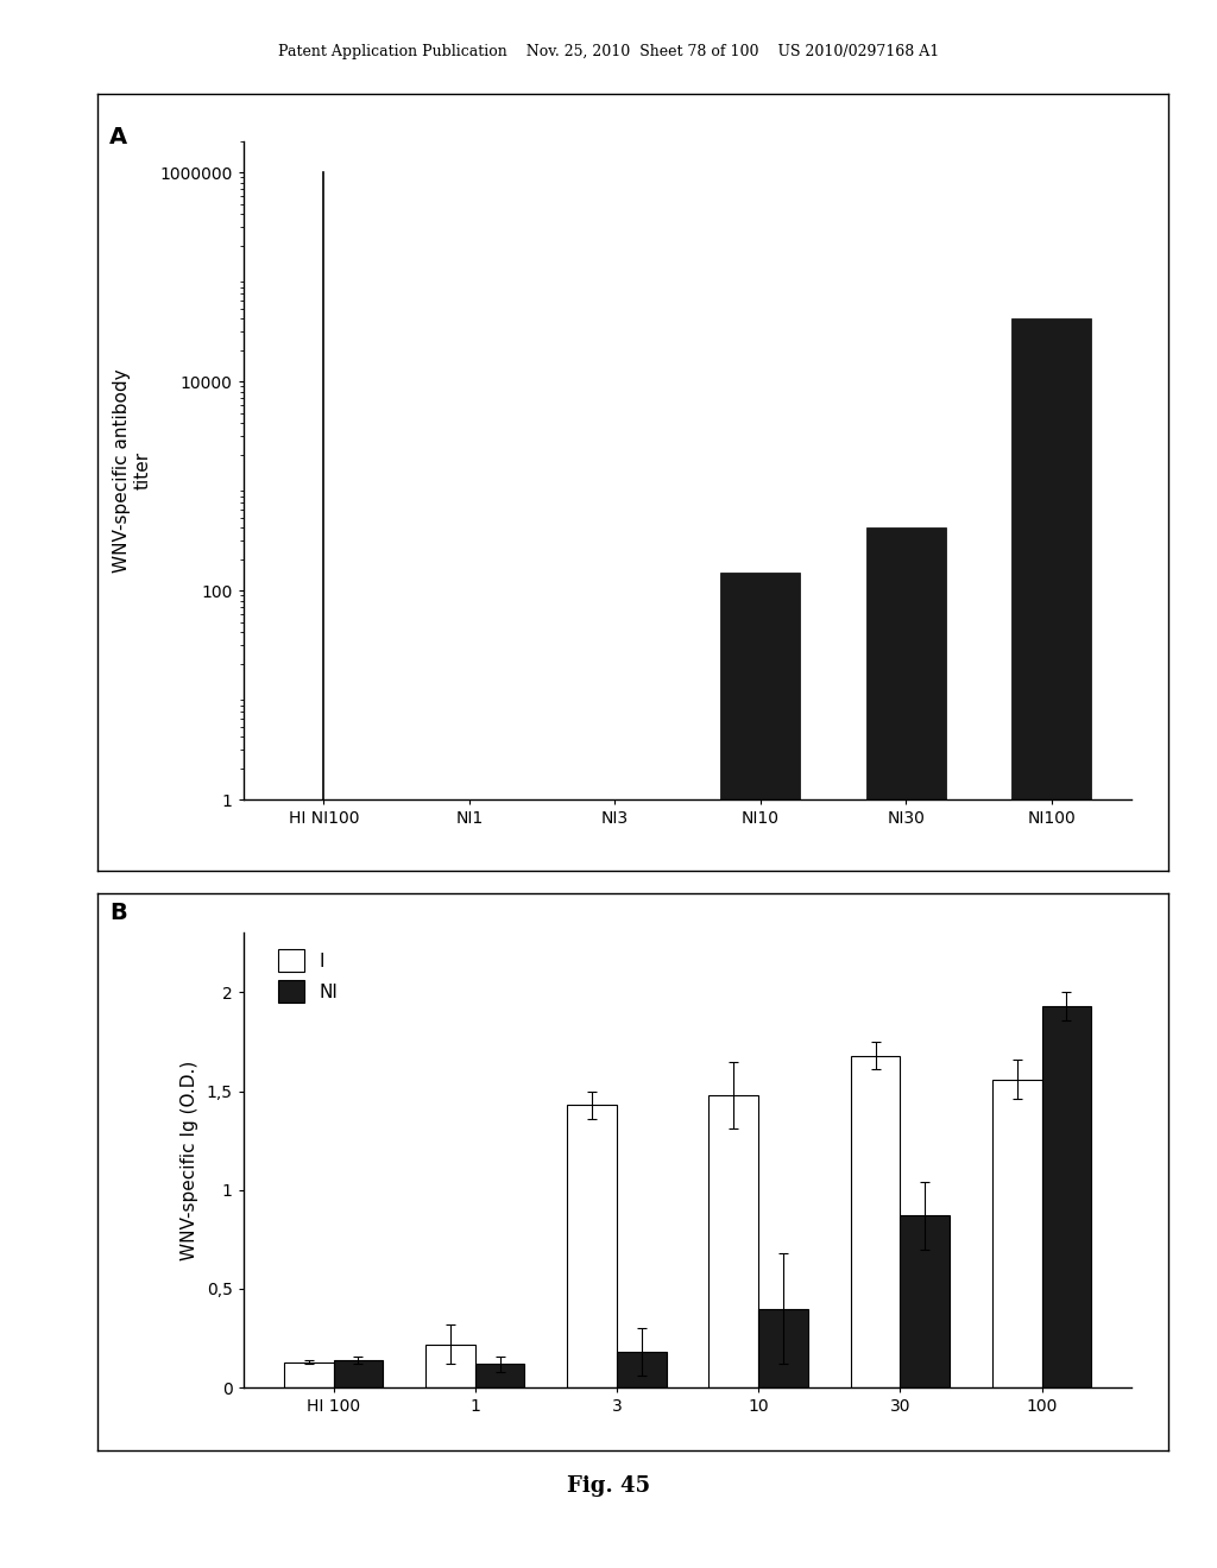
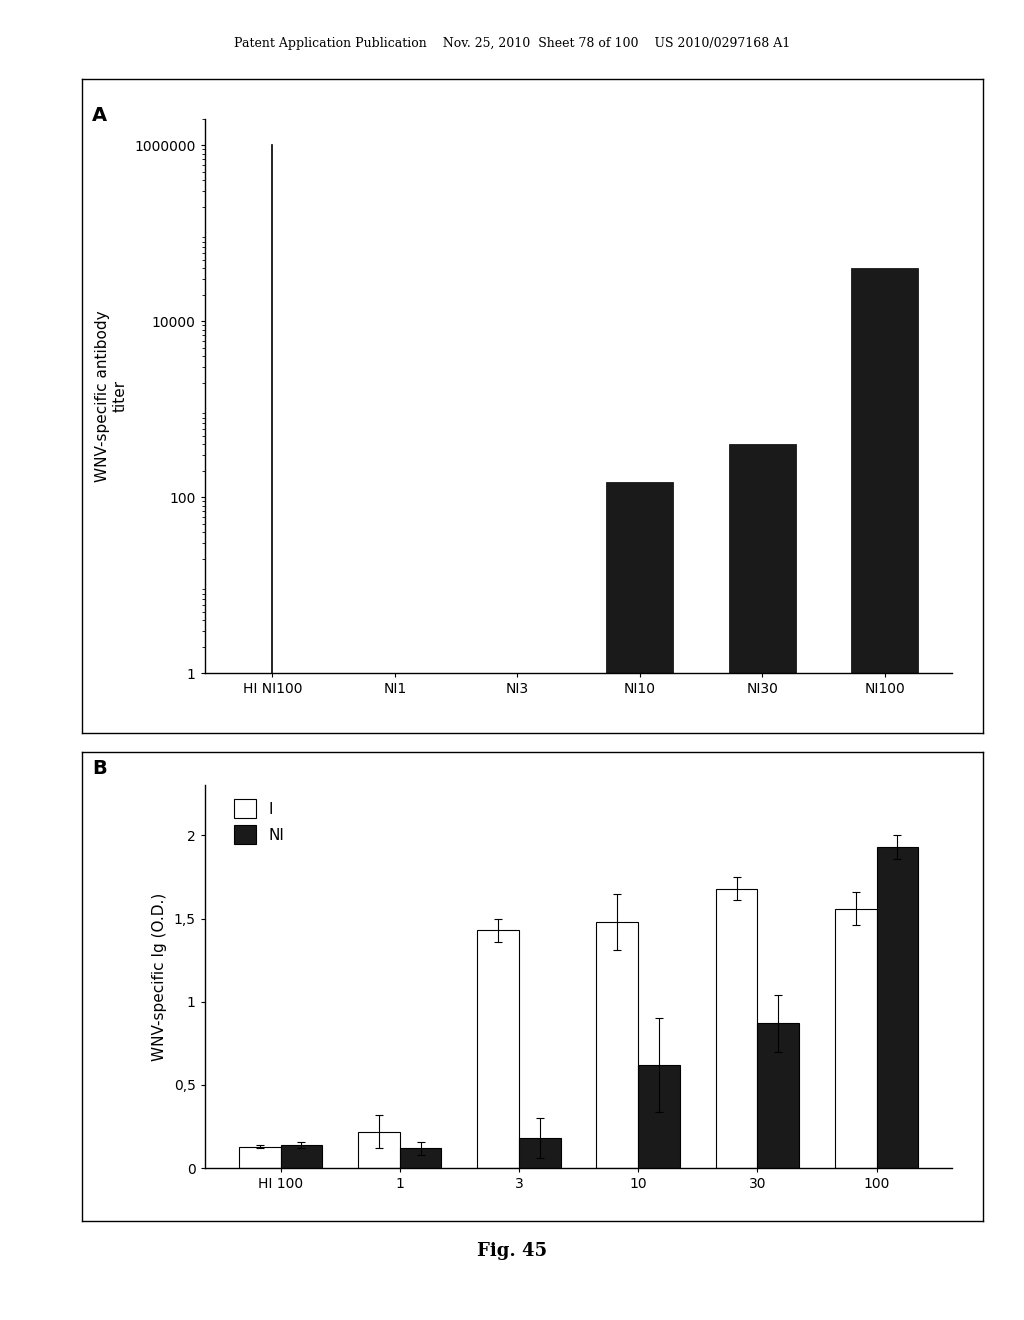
NI/10: 0,40 -> 0,62
